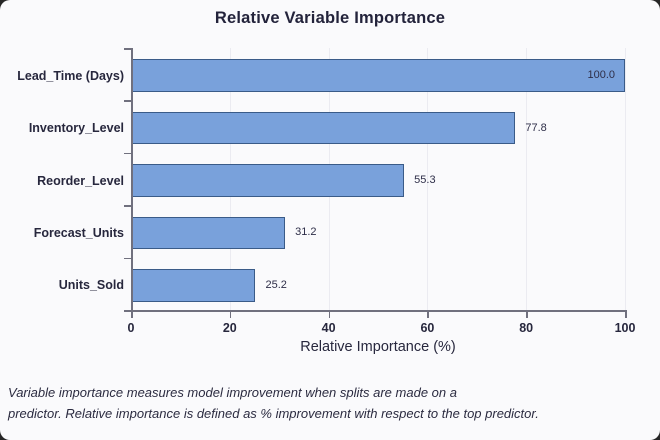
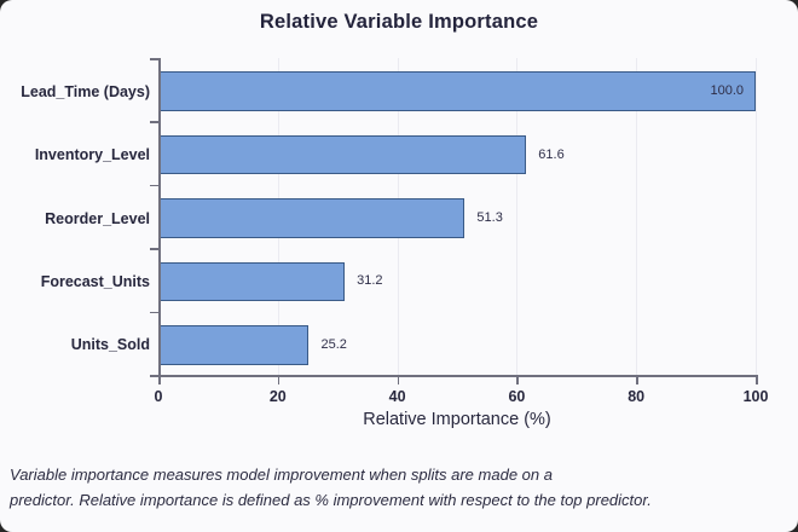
Inventory_Level: 77.8 -> 61.6
Reorder_Level: 55.3 -> 51.3
